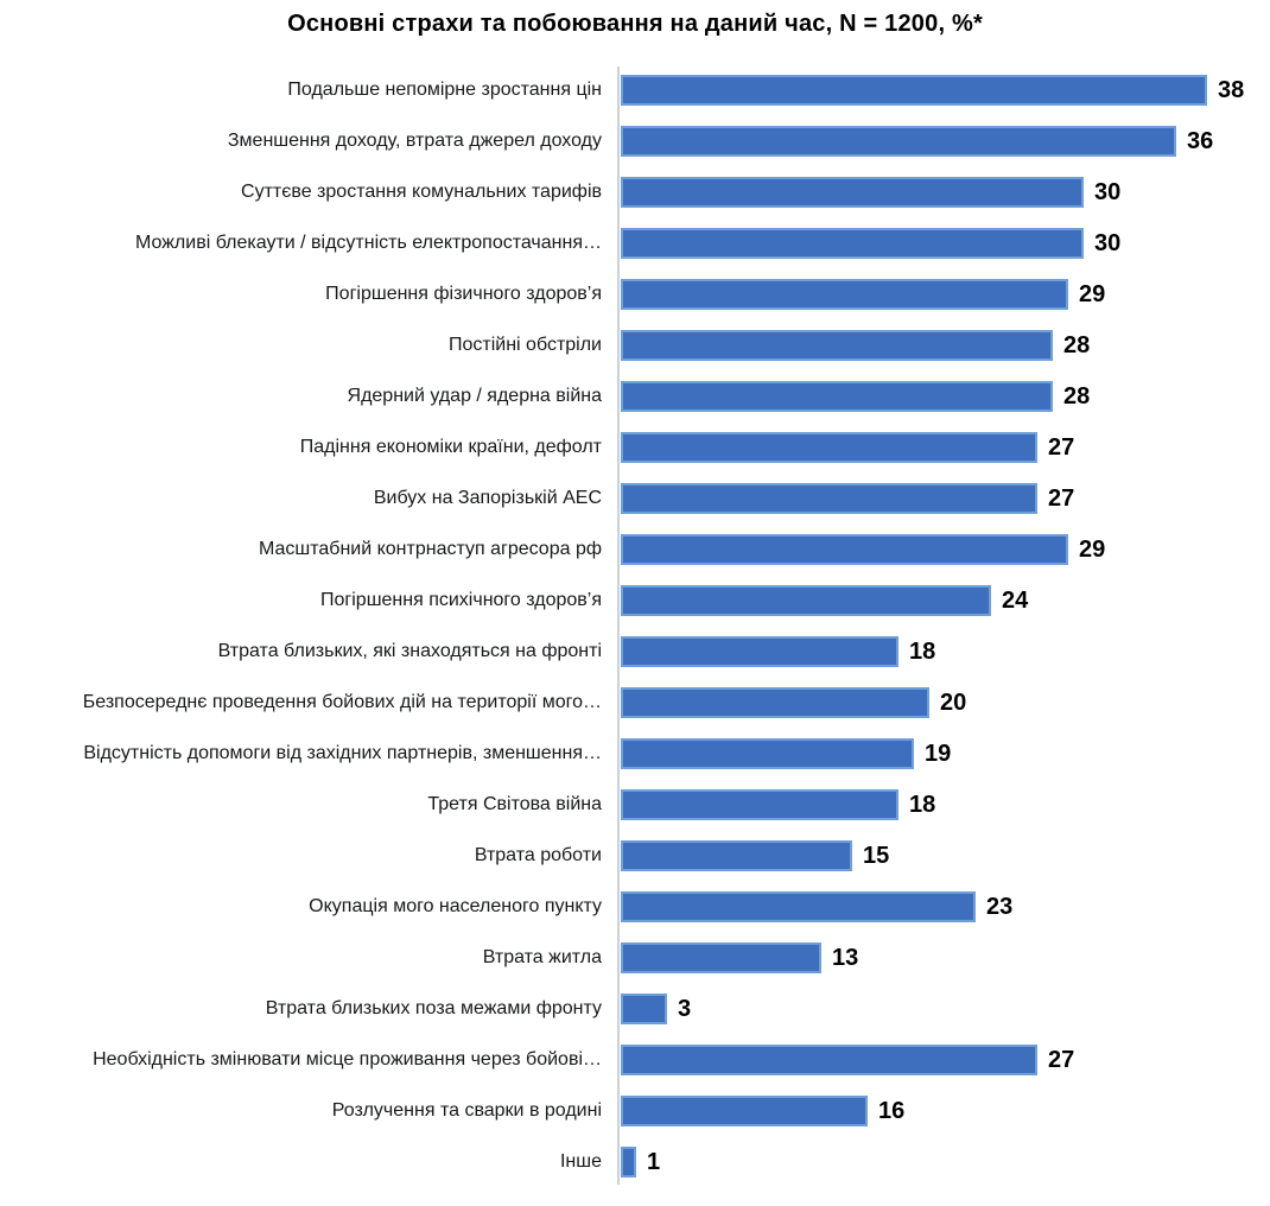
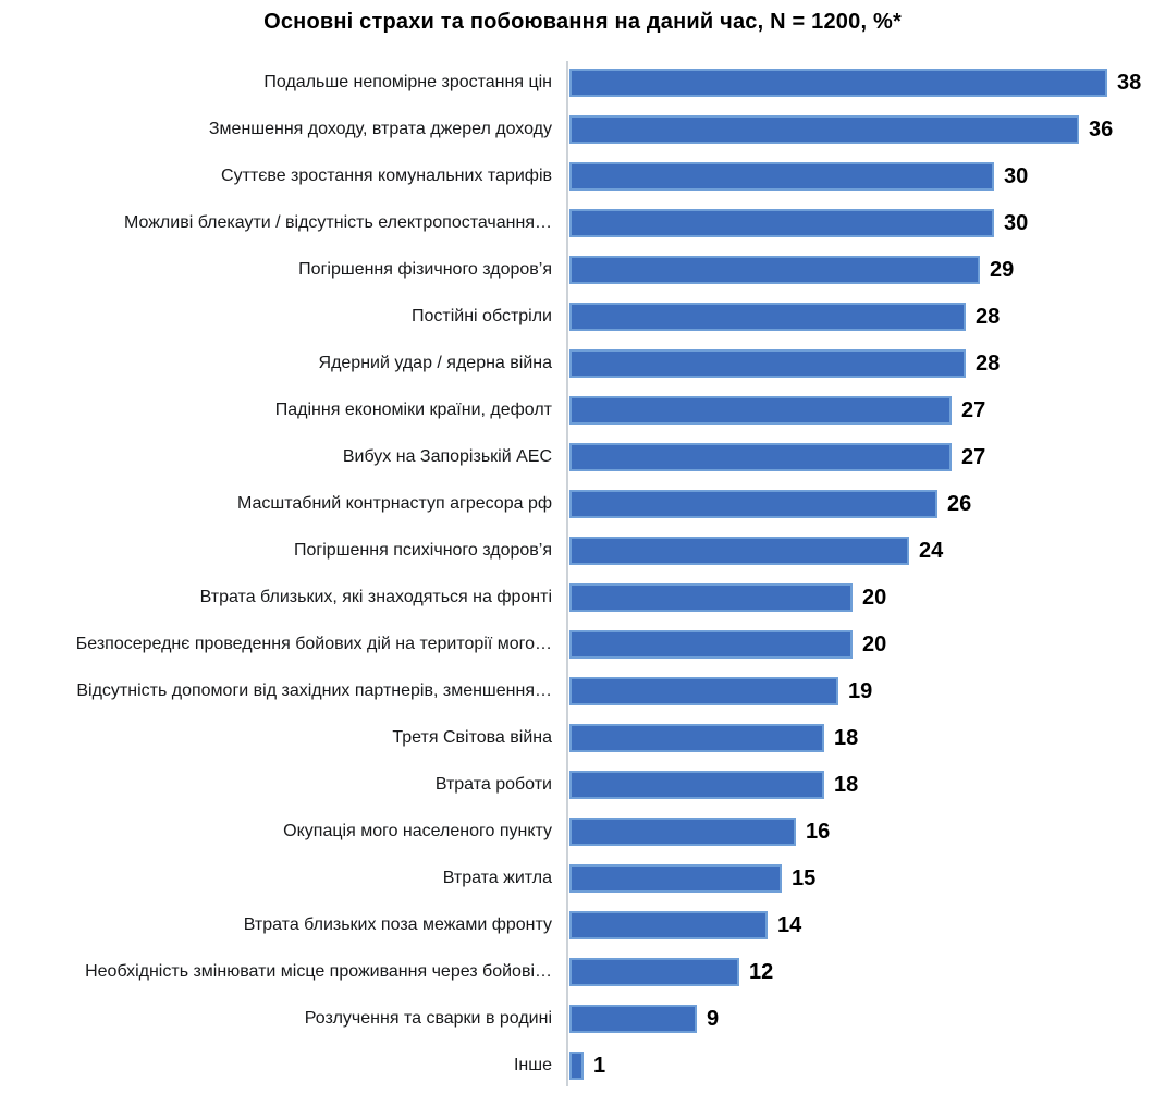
Масштабний контрнаступ агресора рф: 29 -> 26
Втрата близьких, які знаходяться на фронті: 18 -> 20
Втрата роботи: 15 -> 18
Окупація мого населеного пункту: 23 -> 16
Втрата житла: 13 -> 15
Втрата близьких поза межами фронту: 3 -> 14
Необхідність змінювати місце проживання через бойові…: 27 -> 12
Розлучення та сварки в родині: 16 -> 9
